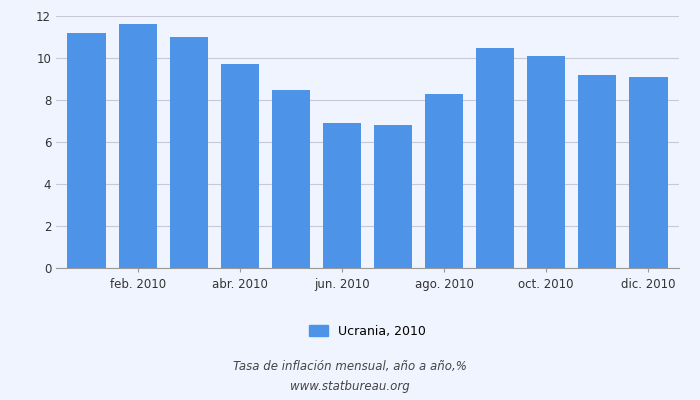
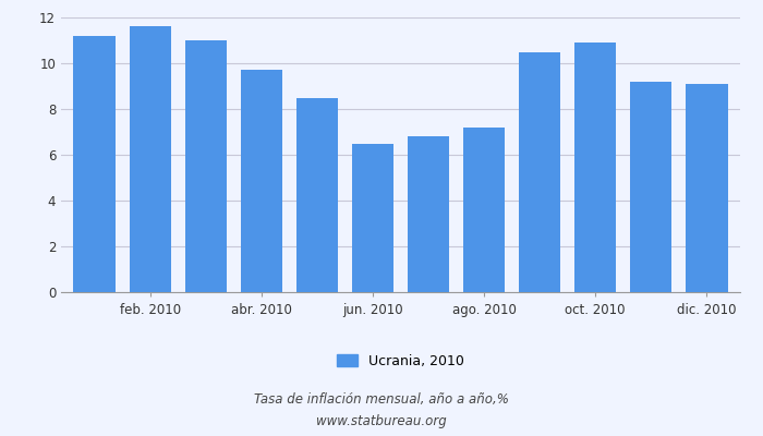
jun. 2010: 6.9 -> 6.5
ago. 2010: 8.3 -> 7.2
oct. 2010: 10.1 -> 10.9
